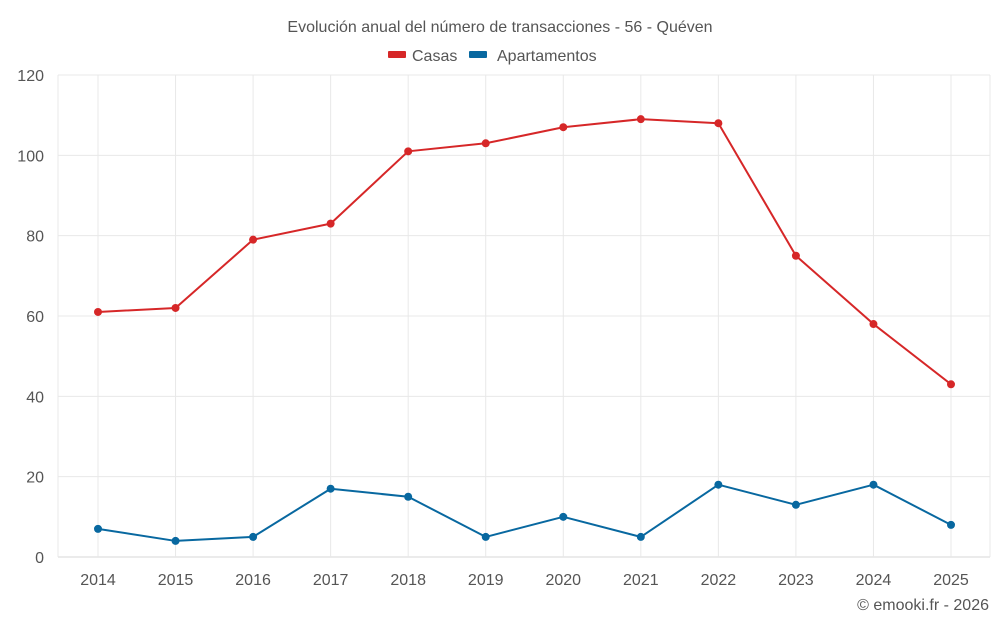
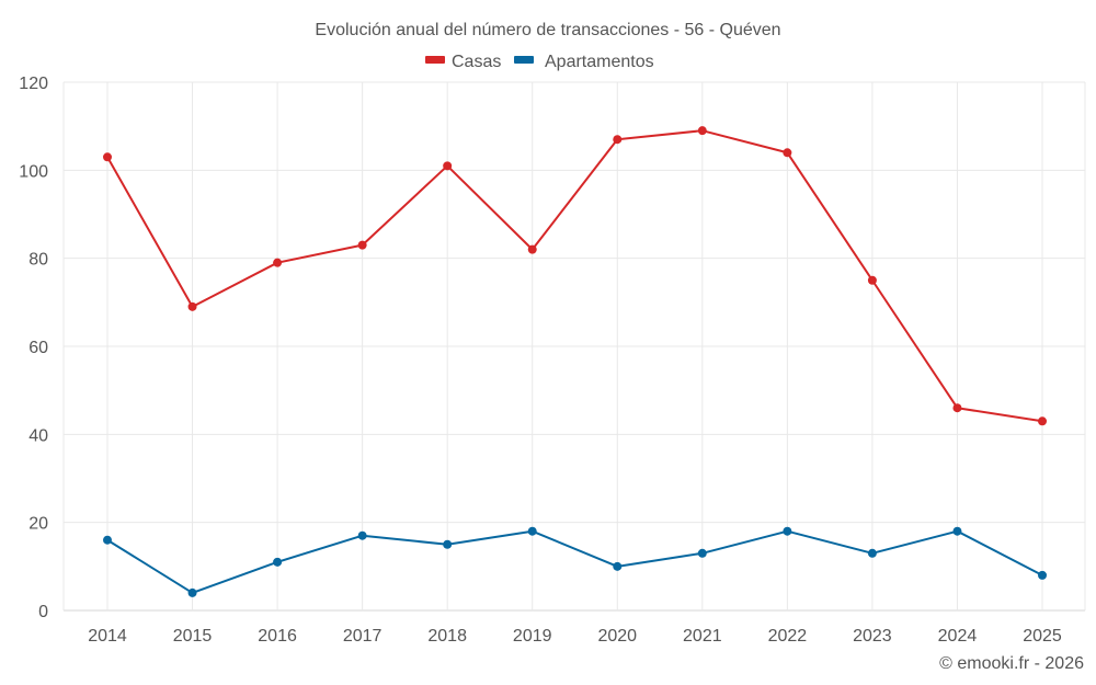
Casas/2014: 61 -> 103
Apartamentos/2014: 7 -> 16
Casas/2015: 62 -> 69
Apartamentos/2016: 5 -> 11
Casas/2019: 103 -> 82
Apartamentos/2019: 5 -> 18
Apartamentos/2021: 5 -> 13
Casas/2022: 108 -> 104
Casas/2024: 58 -> 46
